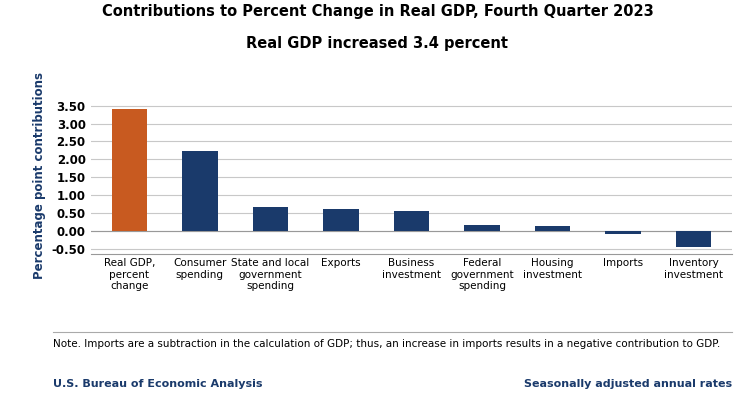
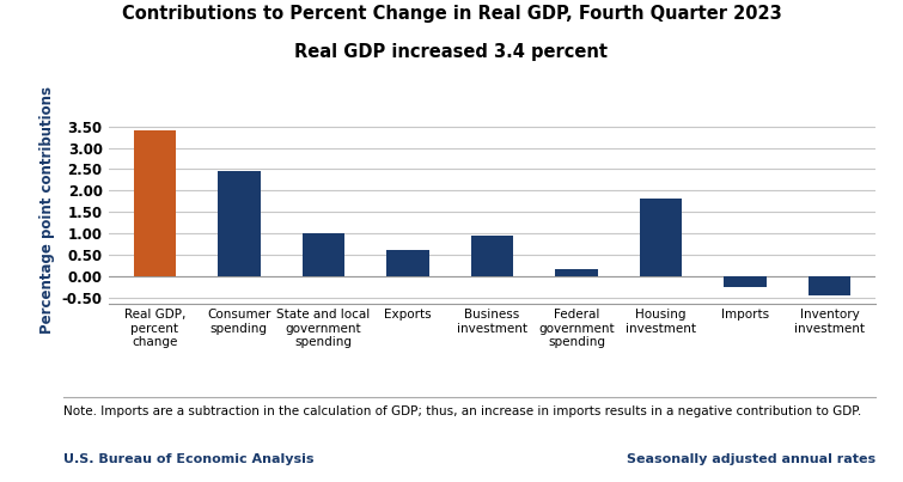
Consumer spending: 2.22 -> 2.45
State and local government spending: 0.67 -> 1.00
Business investment: 0.54 -> 0.95
Housing investment: 0.13 -> 1.80
Imports: -0.10 -> -0.25
